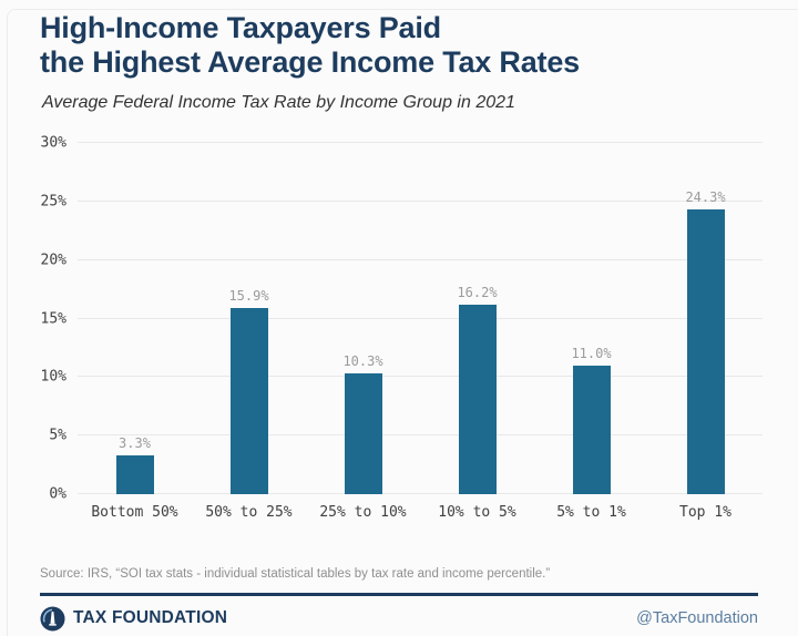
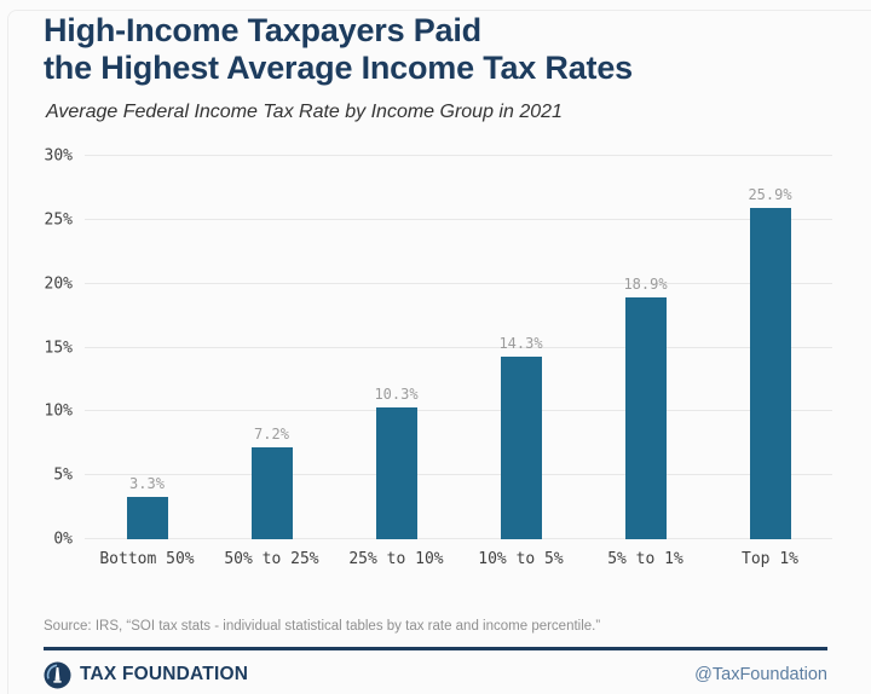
50% to 25%: 15.9% -> 7.2%
10% to 5%: 16.2% -> 14.3%
5% to 1%: 11.0% -> 18.9%
Top 1%: 24.3% -> 25.9%
